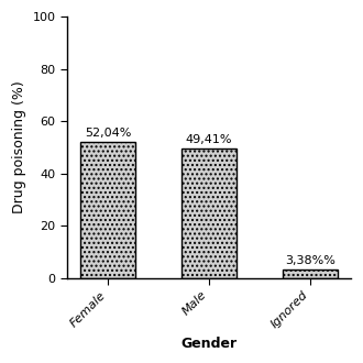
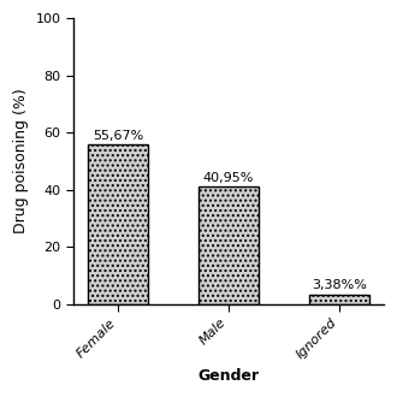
Female: 52,04% -> 55,67%
Male: 49,41% -> 40,95%
